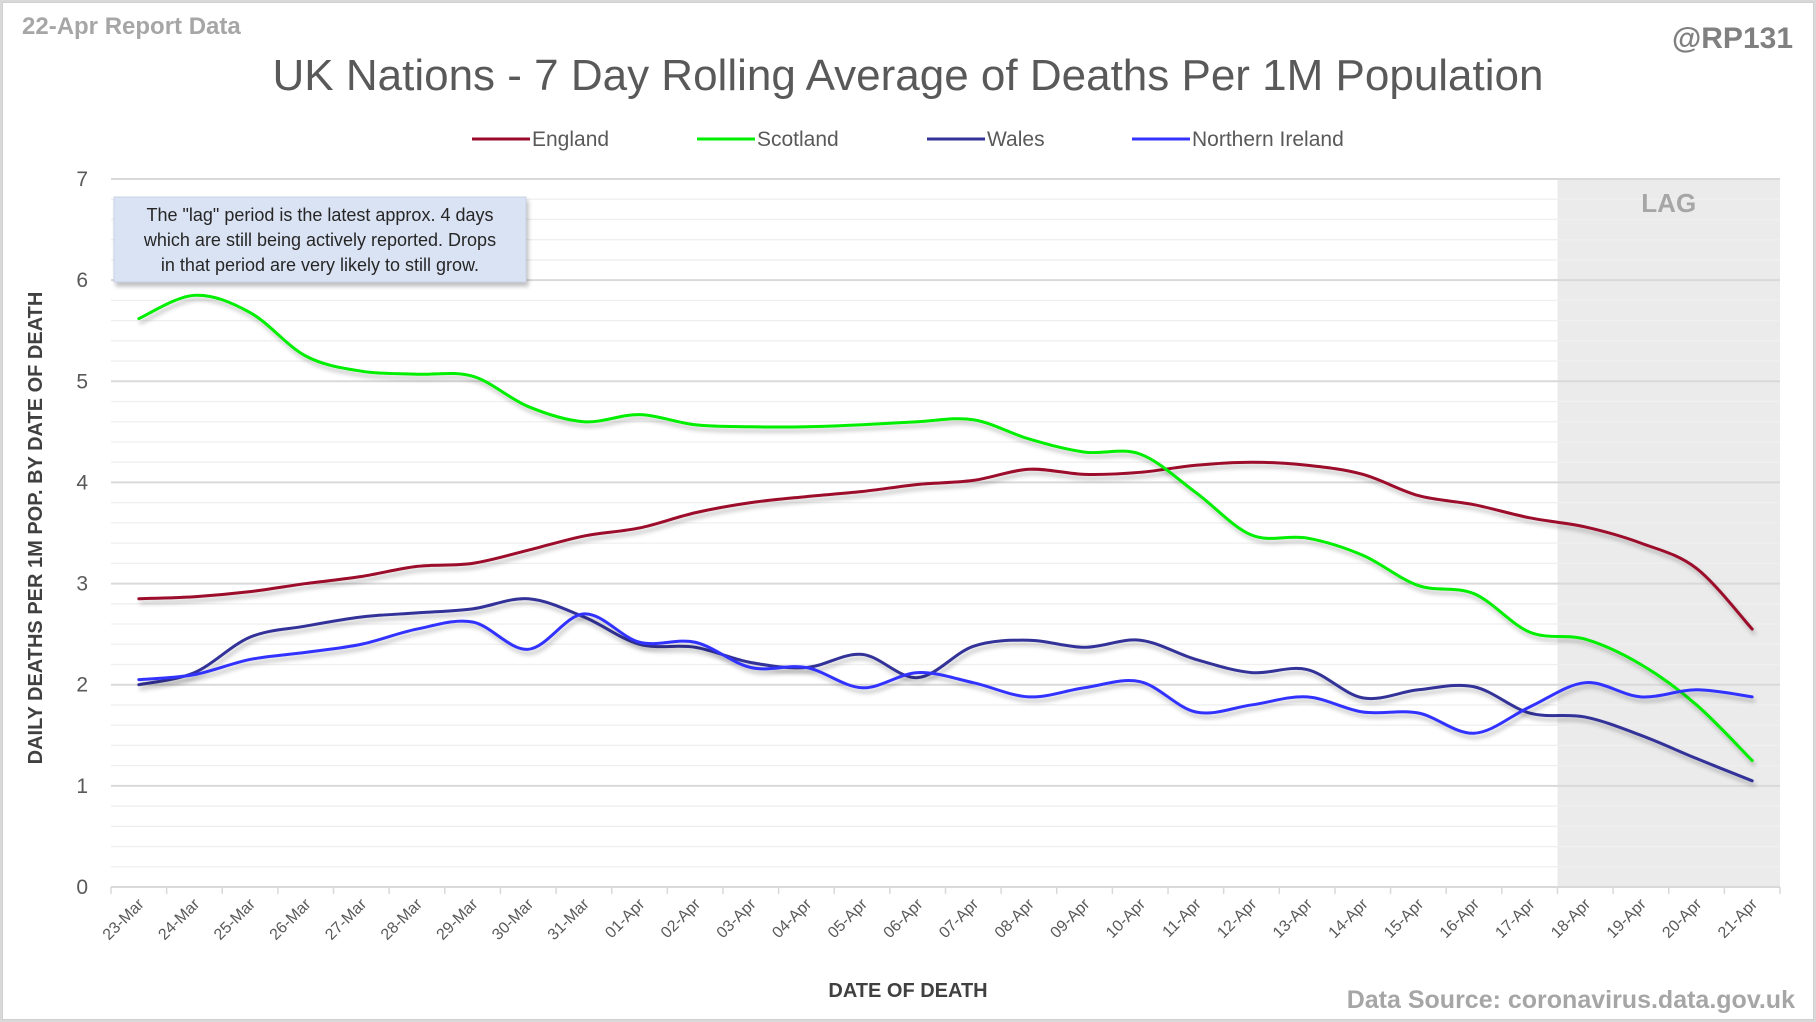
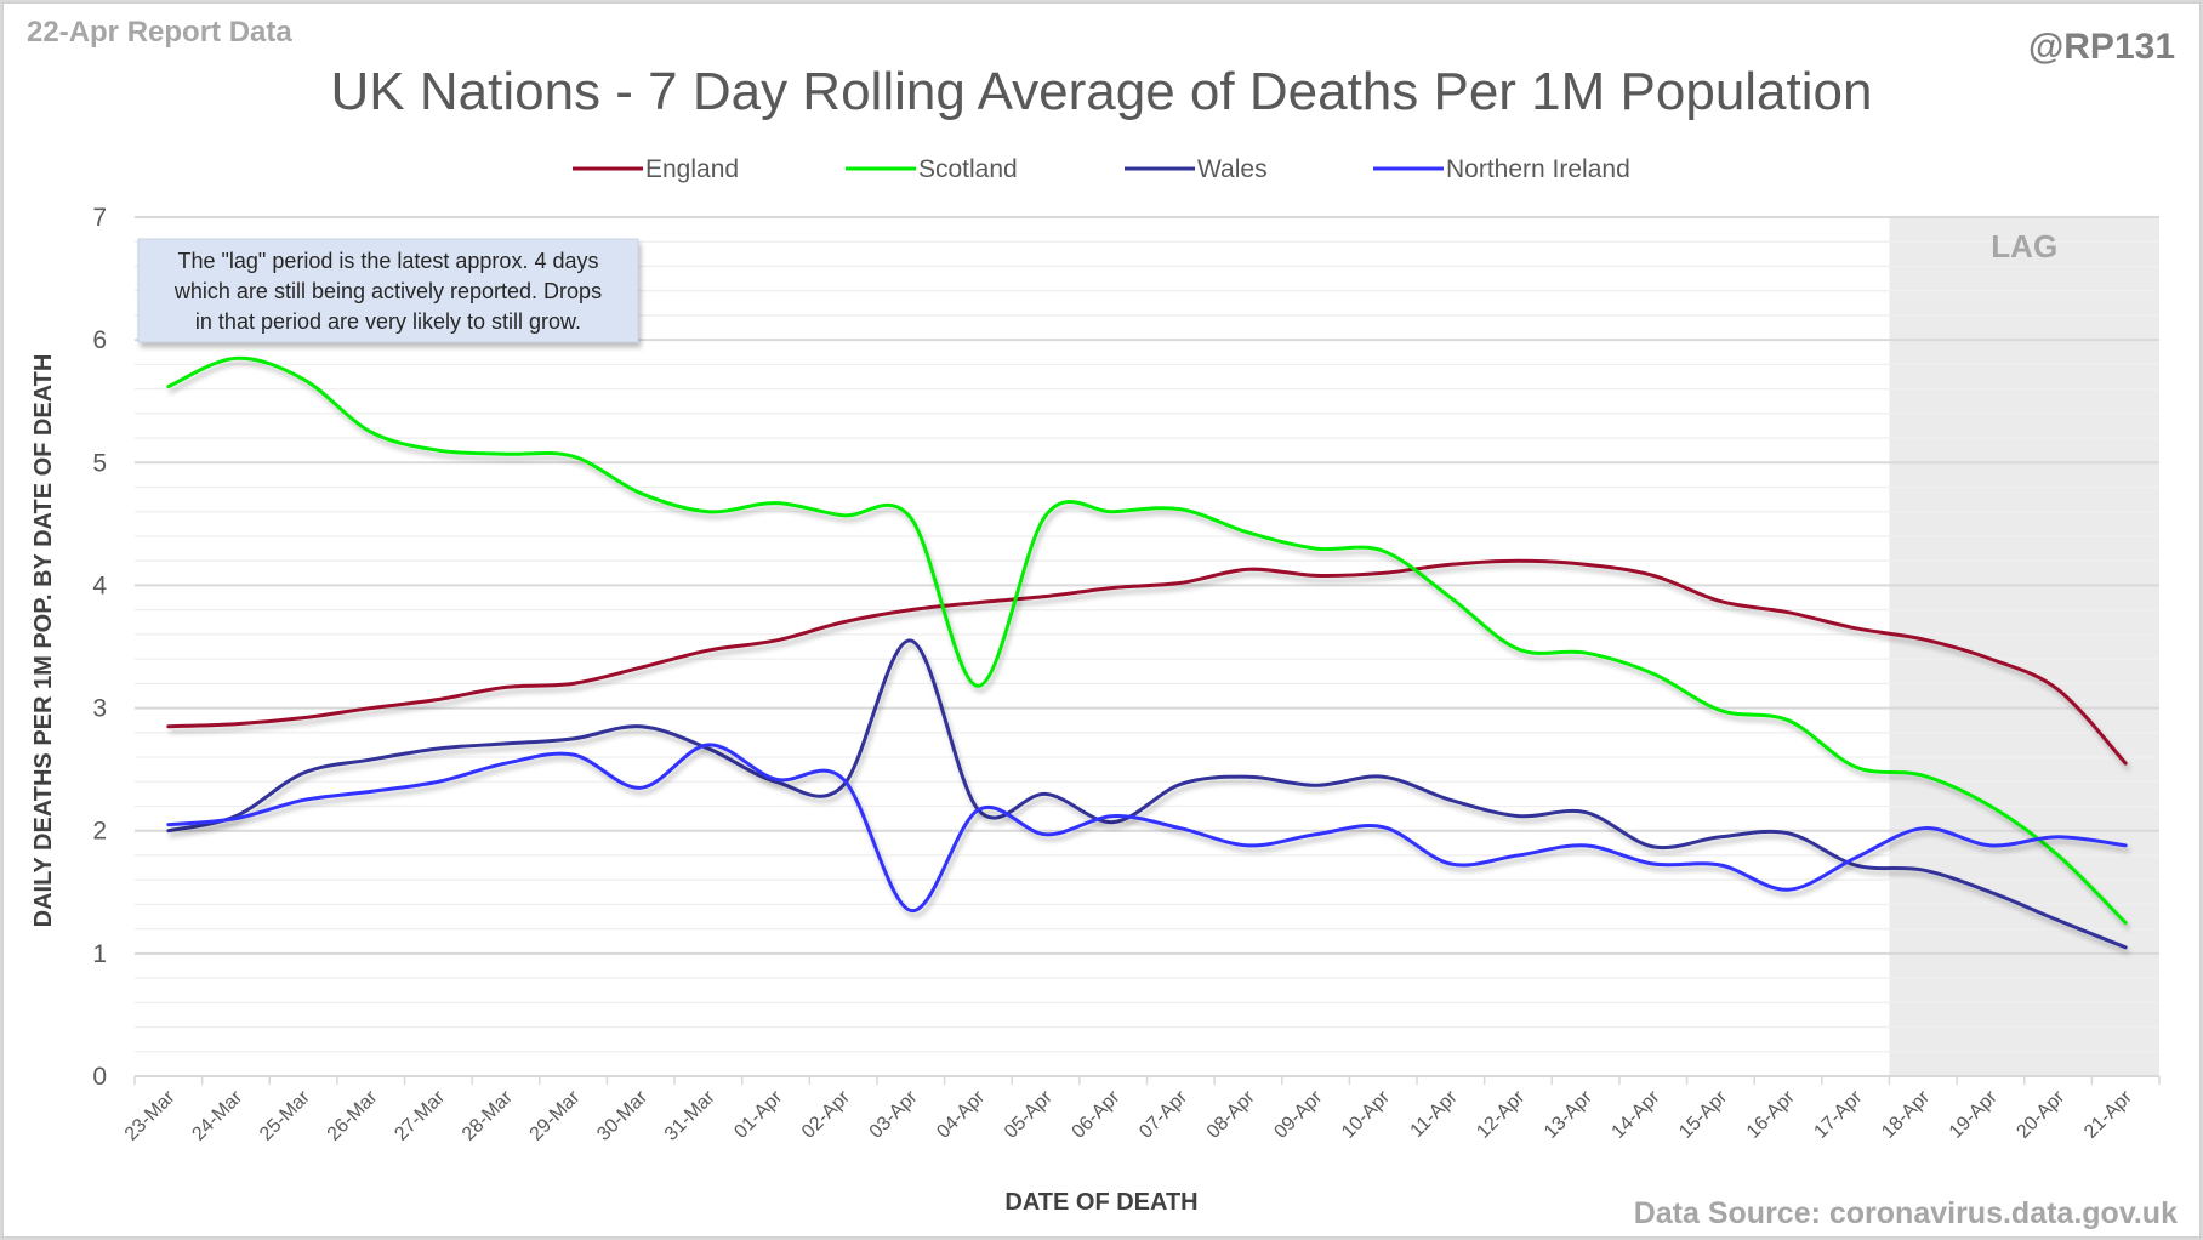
Wales/03-Apr: 2.22 -> 3.55
Northern Ireland/03-Apr: 2.17 -> 1.35
Scotland/04-Apr: 4.55 -> 3.18
